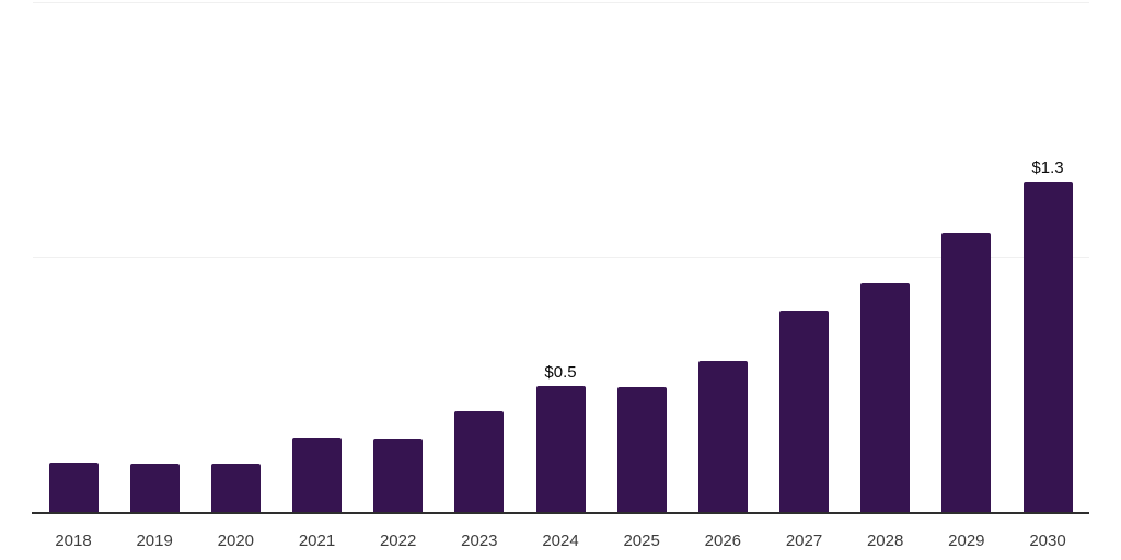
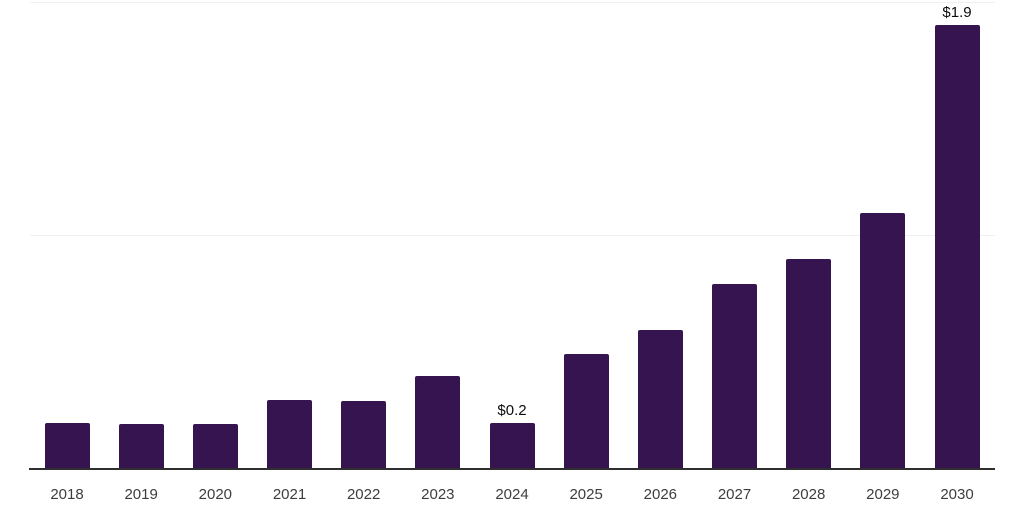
2024: $0.5 -> $0.2
2030: $1.3 -> $1.9
